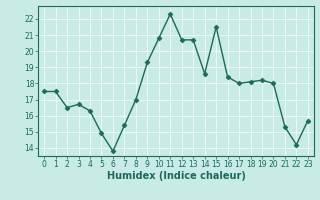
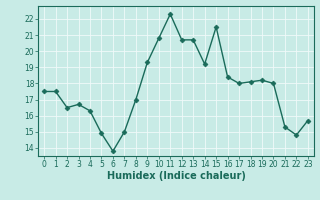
7: 15.4 -> 15.0
14: 18.6 -> 19.2
22: 14.2 -> 14.8
